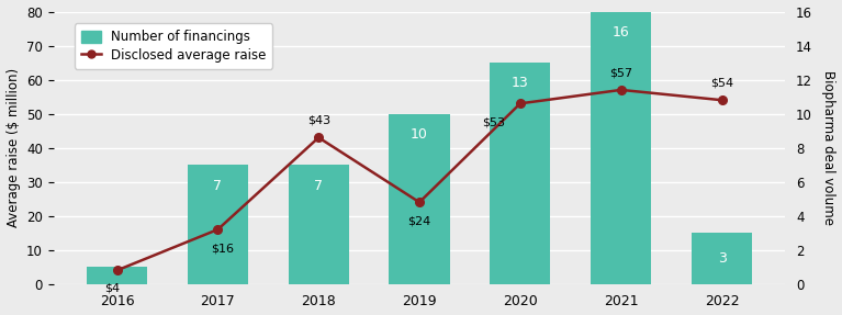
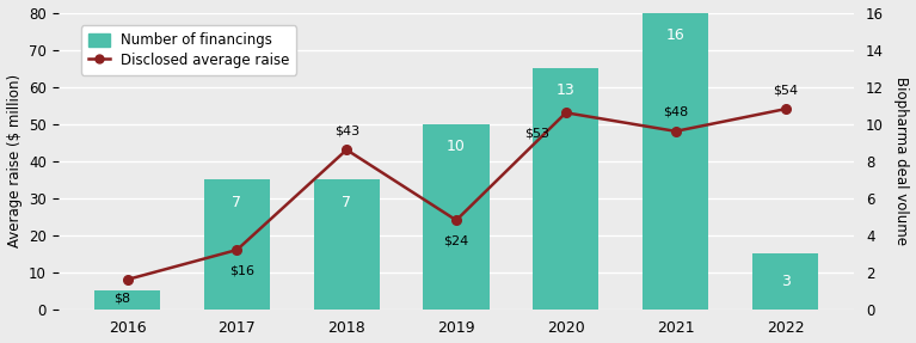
Disclosed average raise/2016: $4 -> $8
Disclosed average raise/2021: $57 -> $48
